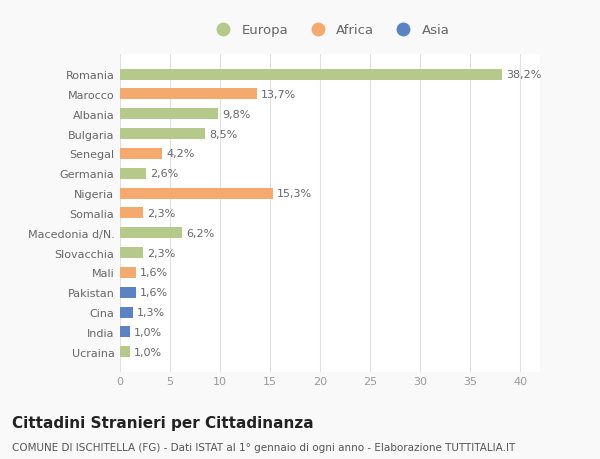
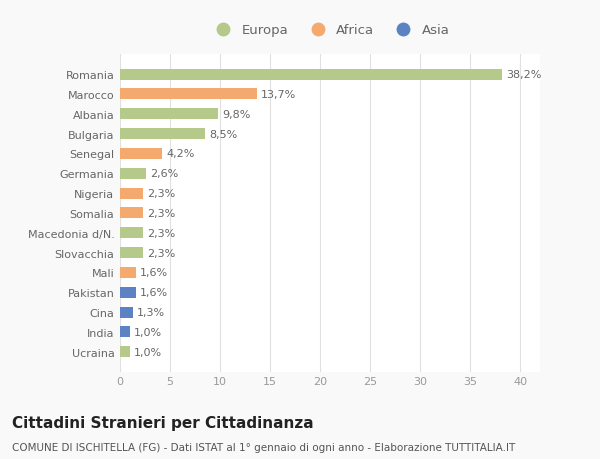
Nigeria: 15,3% -> 2,3%
Macedonia d/N.: 6,2% -> 2,3%
